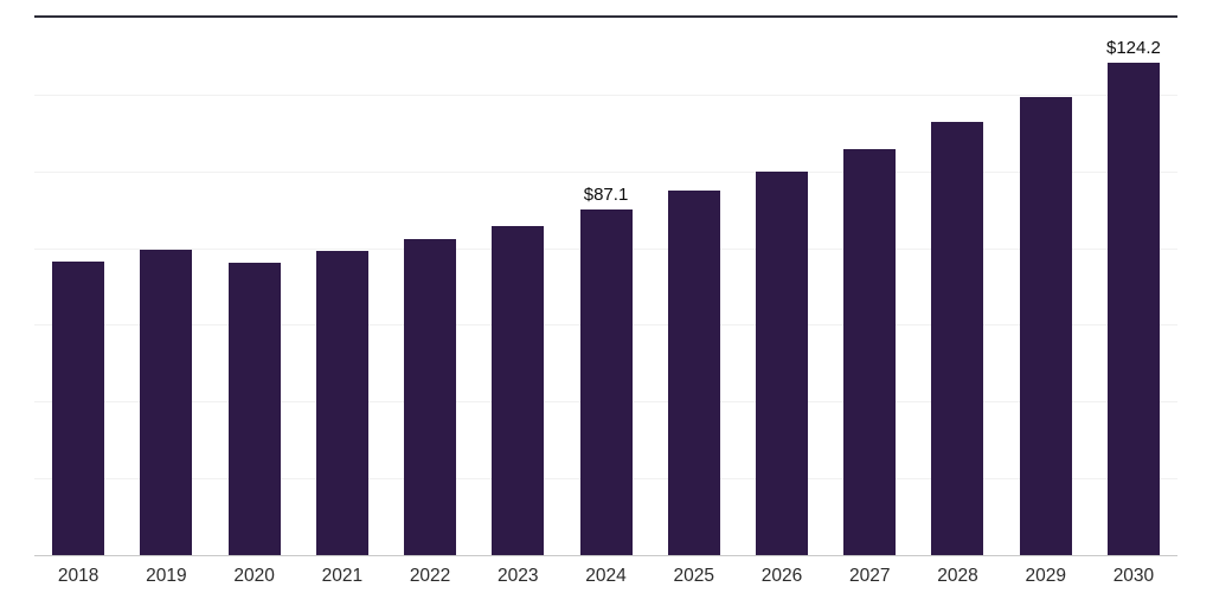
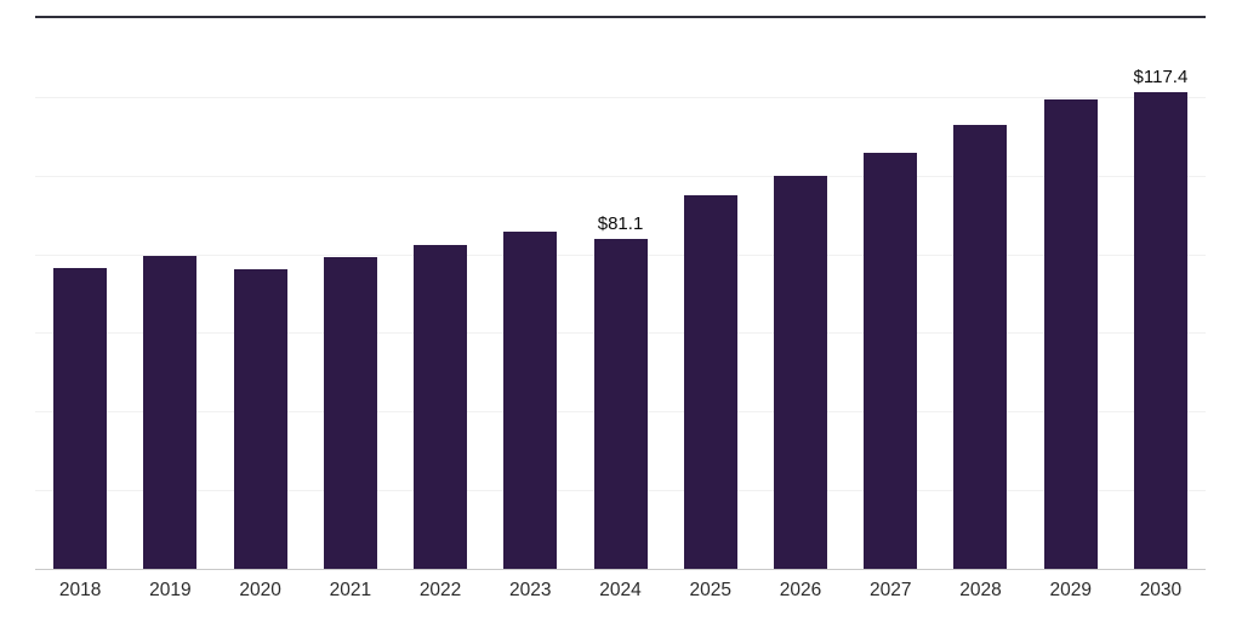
2024: $87.1 -> $81.1
2030: $124.2 -> $117.4
